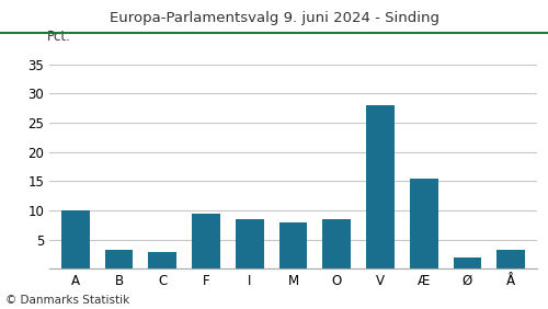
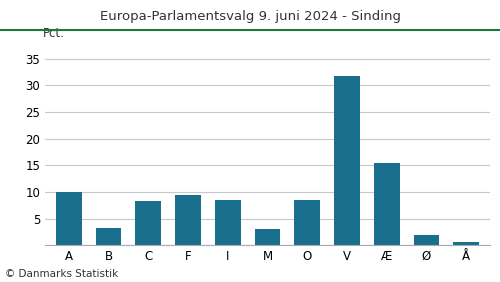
C: 2.8 -> 8.3
M: 8.0 -> 3.0
V: 28.0 -> 31.7
Å: 3.2 -> 0.7
